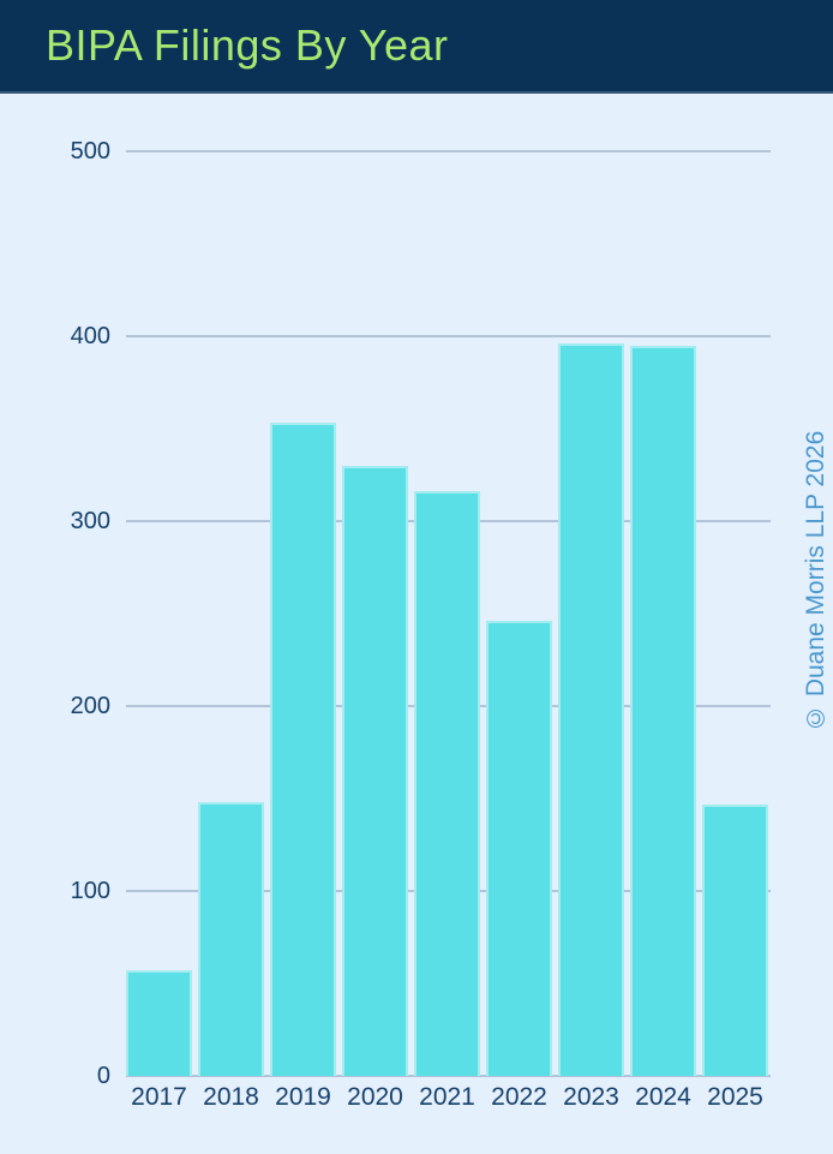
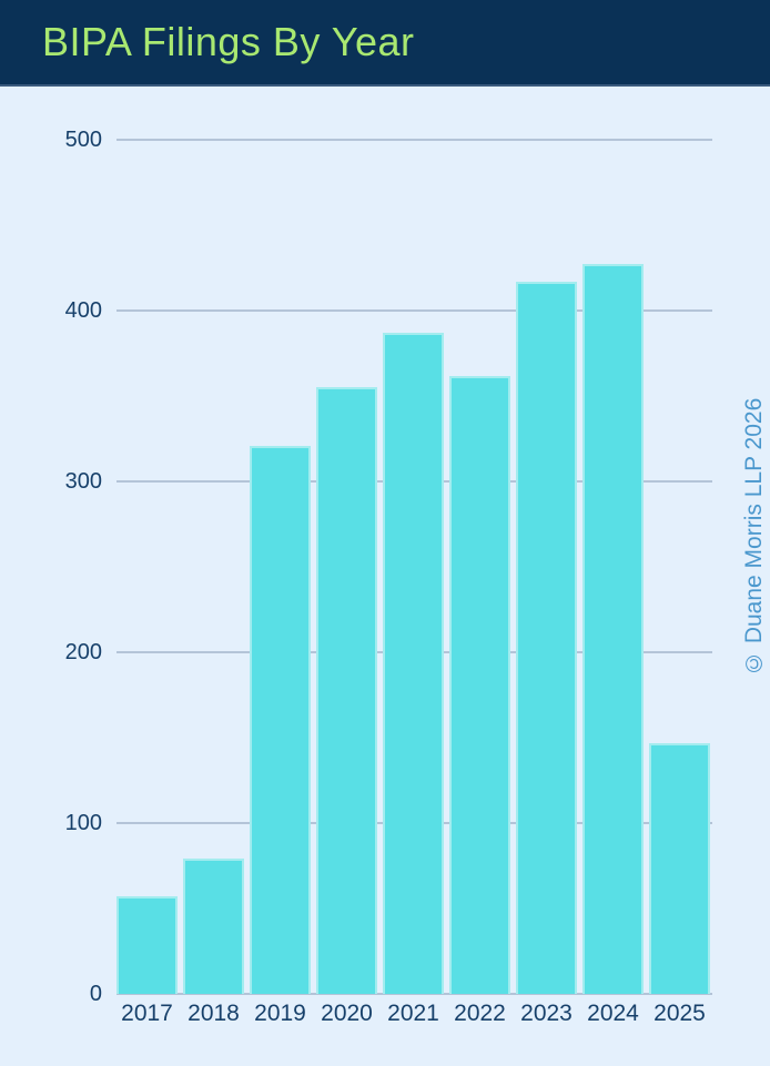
2018: 148 -> 79
2019: 353 -> 321
2020: 330 -> 355
2021: 316 -> 387
2022: 246 -> 362
2023: 396 -> 417
2024: 395 -> 427
